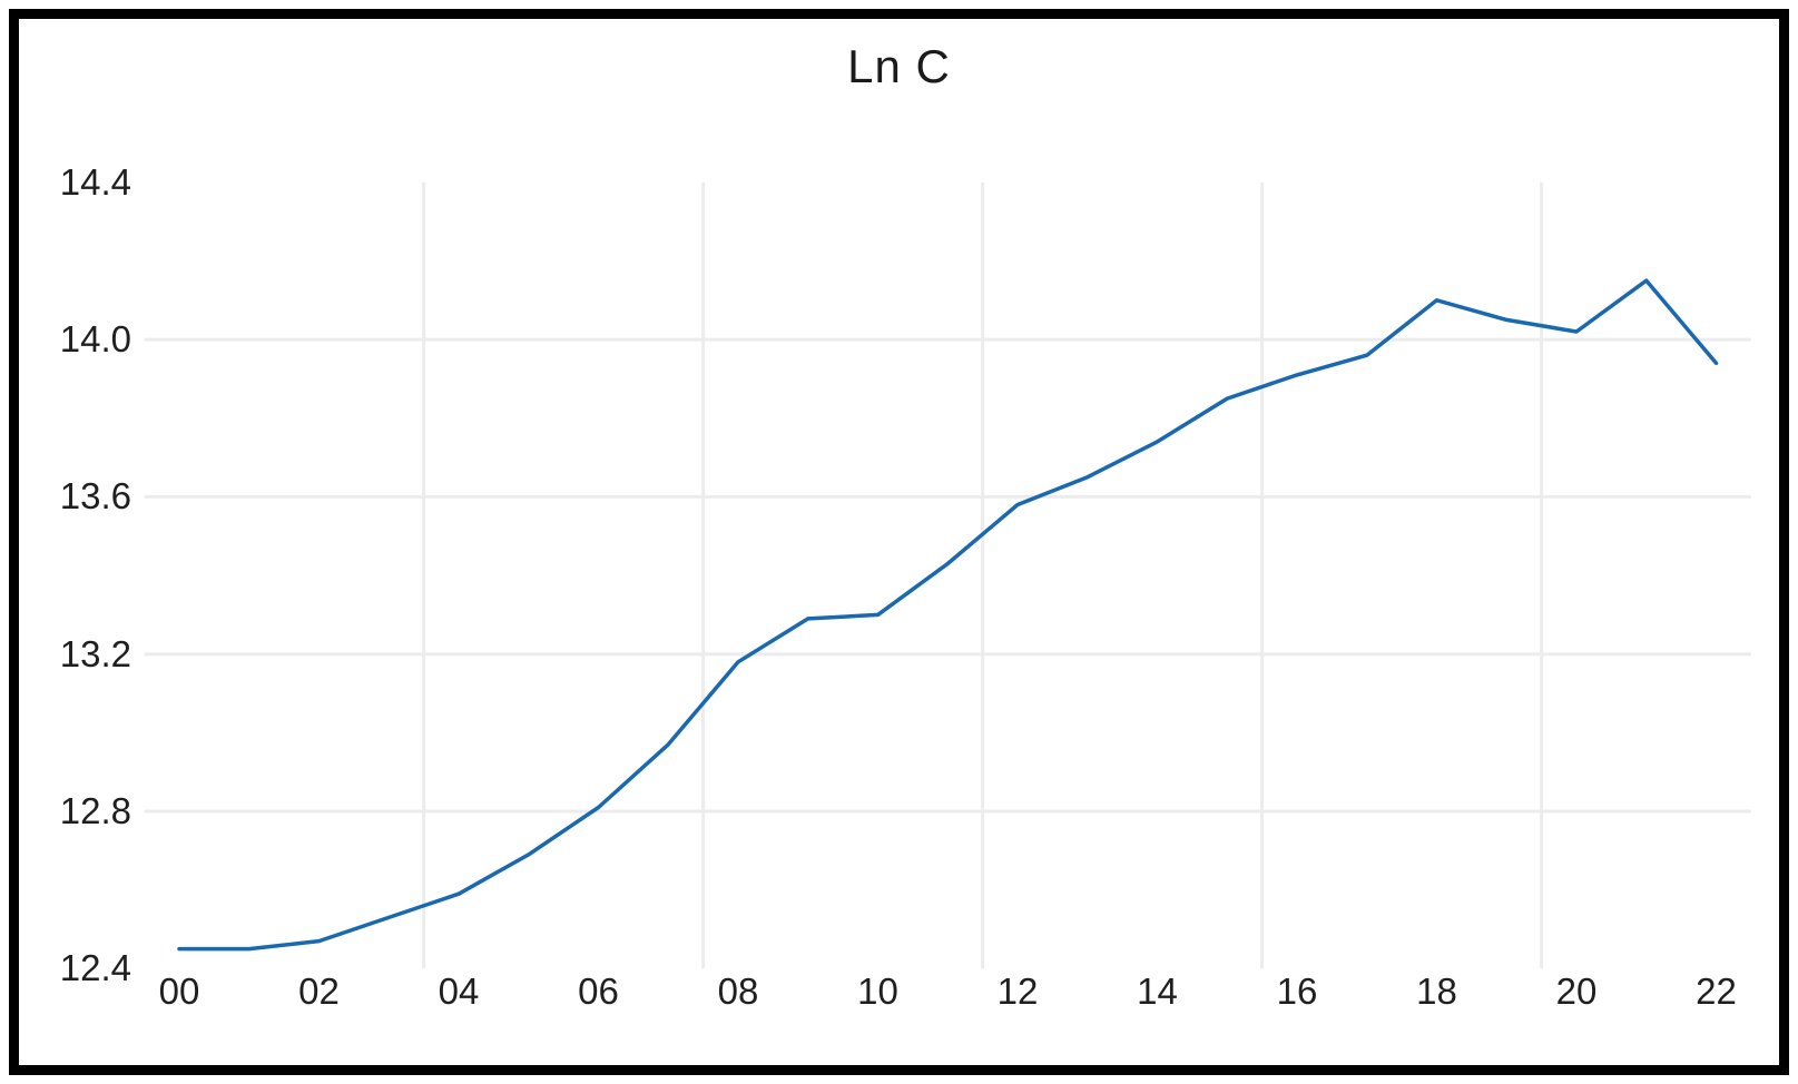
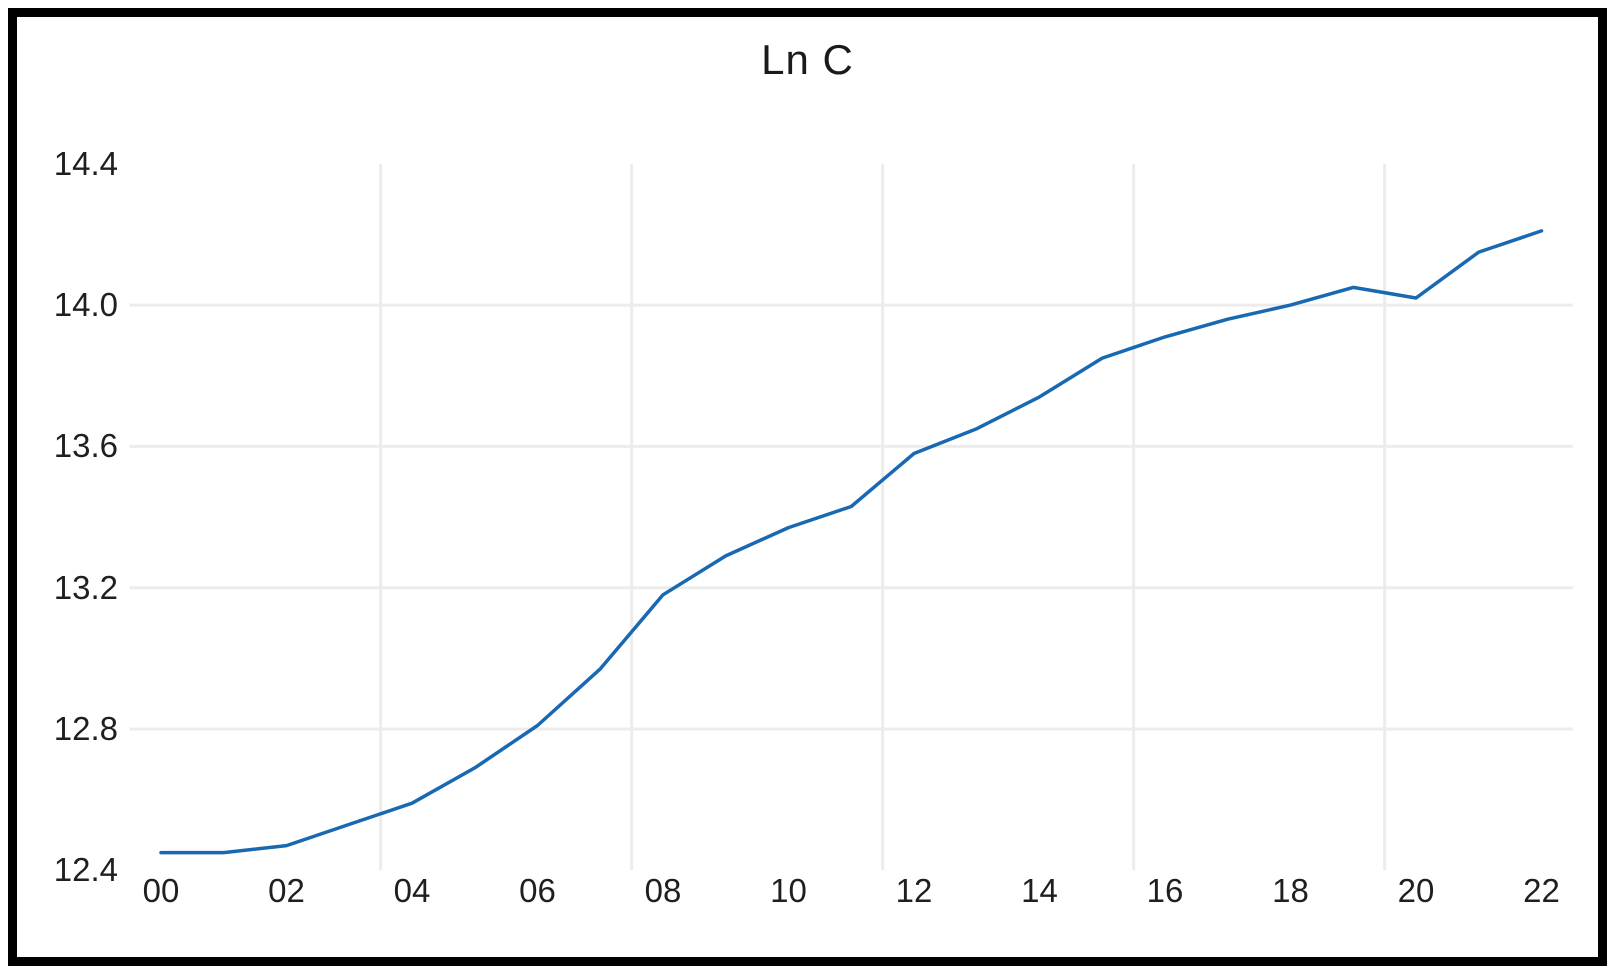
10: 13.30 -> 13.37
18: 14.10 -> 14.00
22: 13.94 -> 14.21
